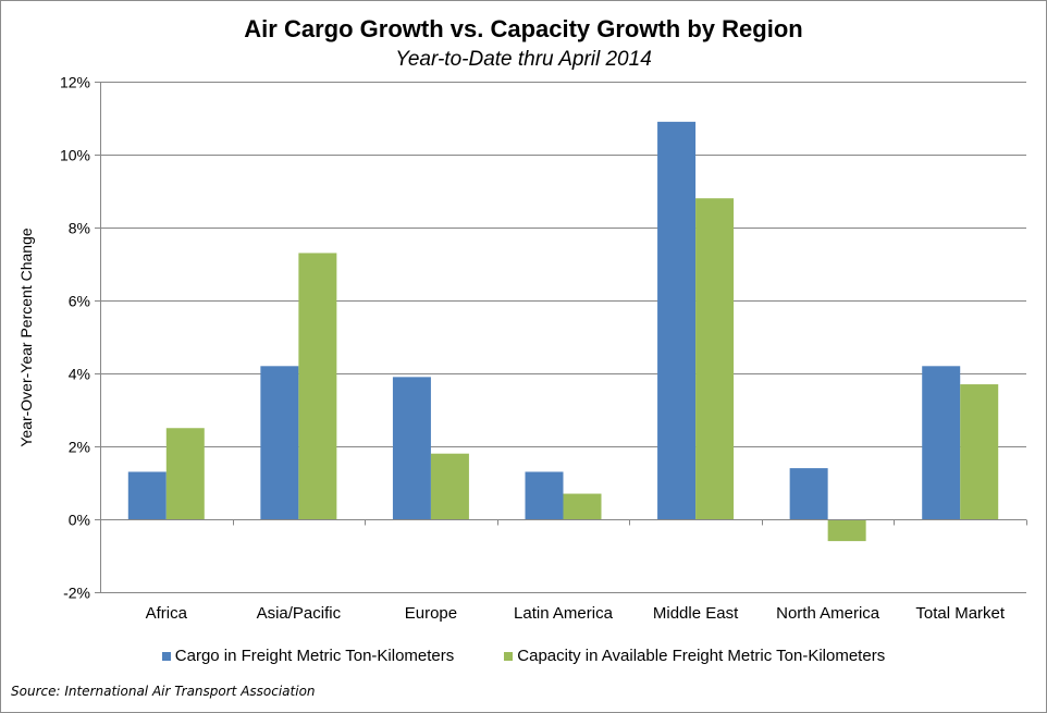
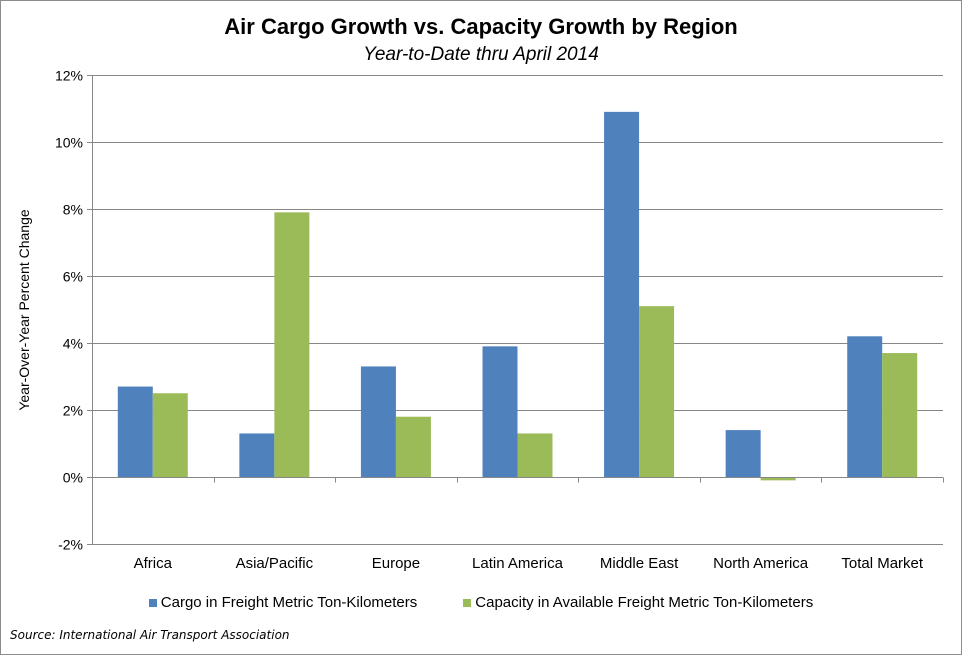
Cargo in Freight Metric Ton-Kilometers/Africa: 1.3% -> 2.7%
Cargo in Freight Metric Ton-Kilometers/Asia/Pacific: 4.2% -> 1.3%
Capacity in Available Freight Metric Ton-Kilometers/Asia/Pacific: 7.3% -> 7.9%
Cargo in Freight Metric Ton-Kilometers/Europe: 3.9% -> 3.3%
Cargo in Freight Metric Ton-Kilometers/Latin America: 1.3% -> 3.9%
Capacity in Available Freight Metric Ton-Kilometers/Latin America: 0.7% -> 1.3%
Capacity in Available Freight Metric Ton-Kilometers/Middle East: 8.8% -> 5.1%
Capacity in Available Freight Metric Ton-Kilometers/North America: -0.6% -> -0.1%
